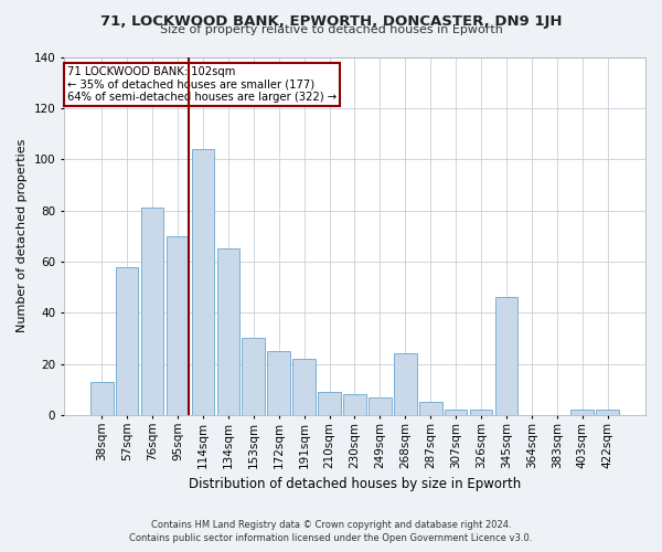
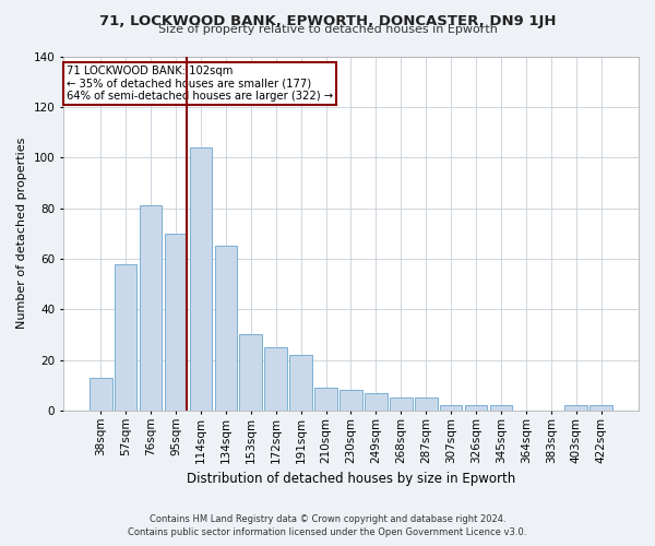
268sqm: 24 -> 5
345sqm: 46 -> 2
